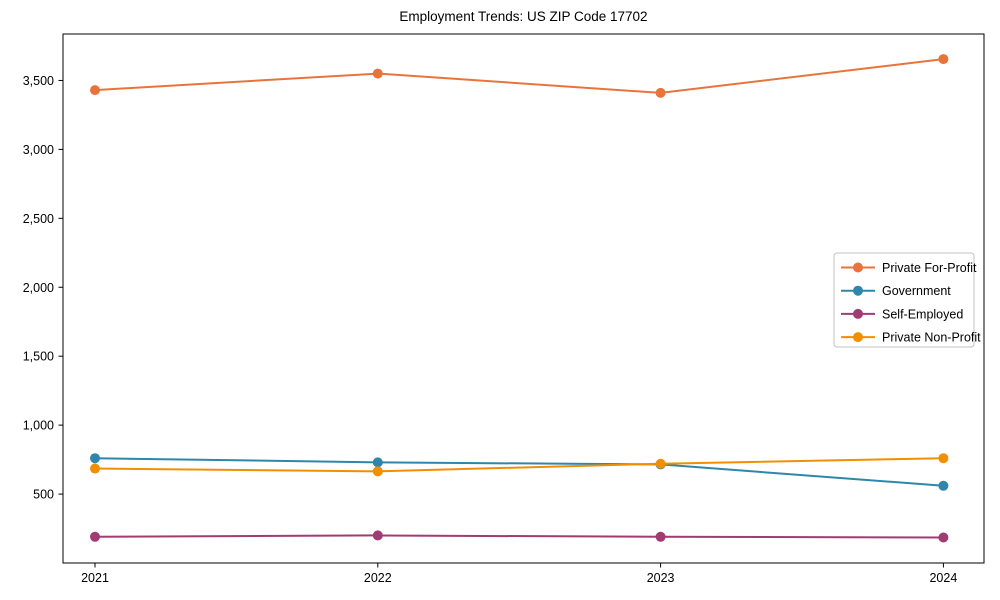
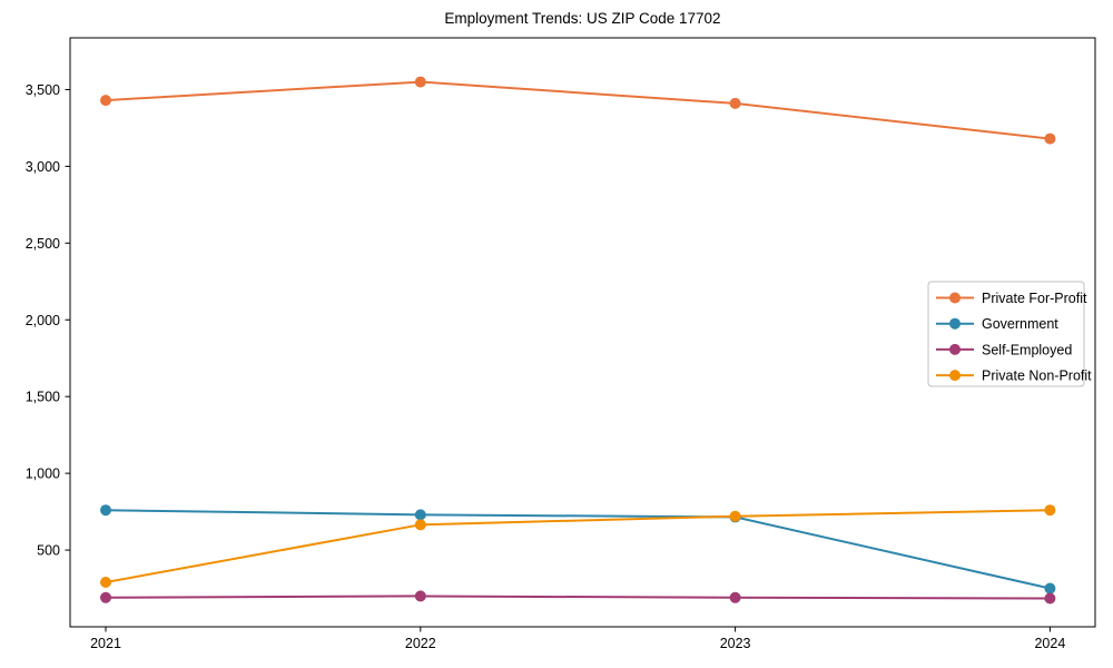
Private Non-Profit/2021: 680 -> 290
Private For-Profit/2024: 3660 -> 3180
Government/2024: 560 -> 250
